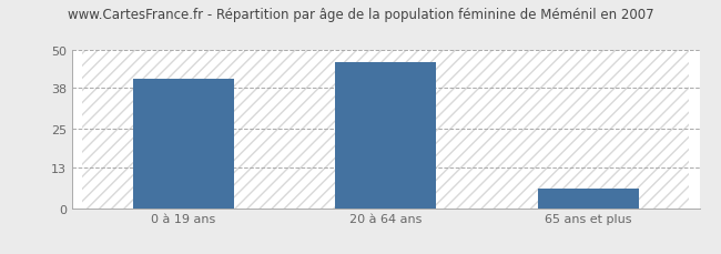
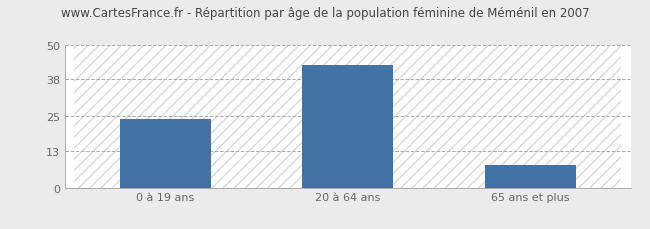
0 à 19 ans: 41 -> 24
20 à 64 ans: 46 -> 43
65 ans et plus: 6 -> 8
